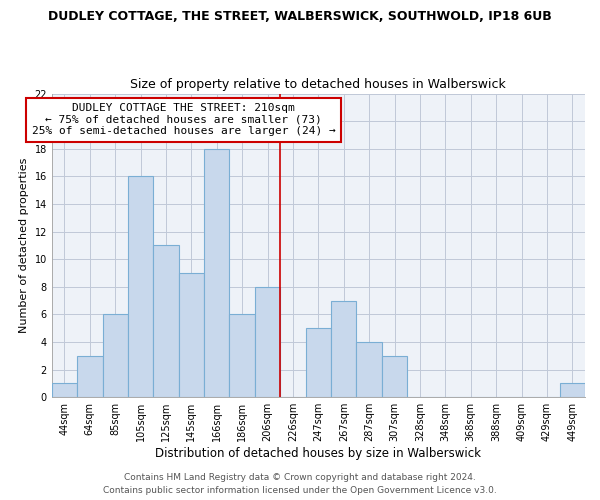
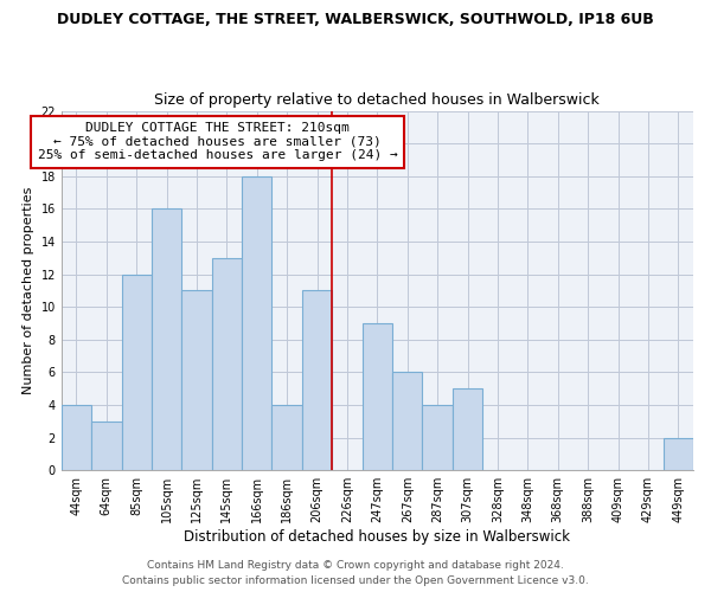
44sqm: 1 -> 4
85sqm: 6 -> 12
145sqm: 9 -> 13
186sqm: 6 -> 4
206sqm: 8 -> 11
247sqm: 5 -> 9
267sqm: 7 -> 6
307sqm: 3 -> 5
449sqm: 1 -> 2
